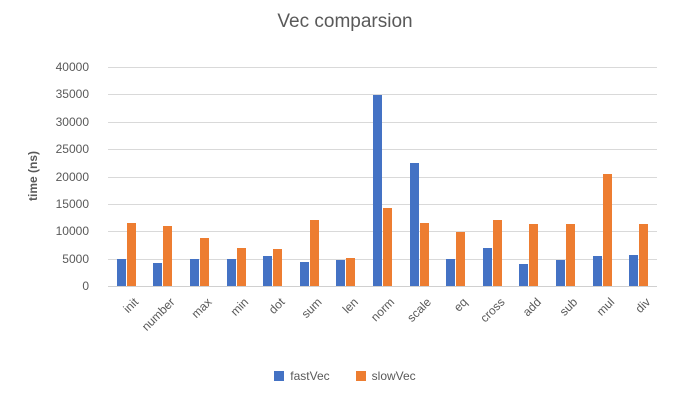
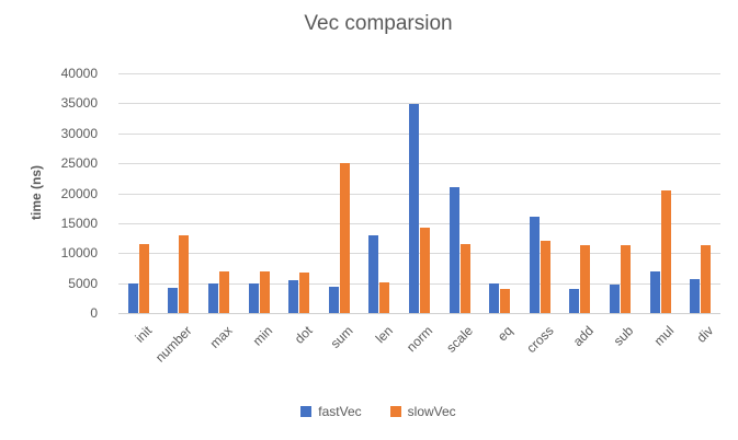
slowVec/number: 11000 -> 13000
slowVec/max: 9000 -> 7000
slowVec/sum: 12000 -> 25000
fastVec/len: 5000 -> 13000
fastVec/scale: 22000 -> 21000
slowVec/eq: 10000 -> 4000
fastVec/cross: 7000 -> 16000
fastVec/mul: 5000 -> 7000
